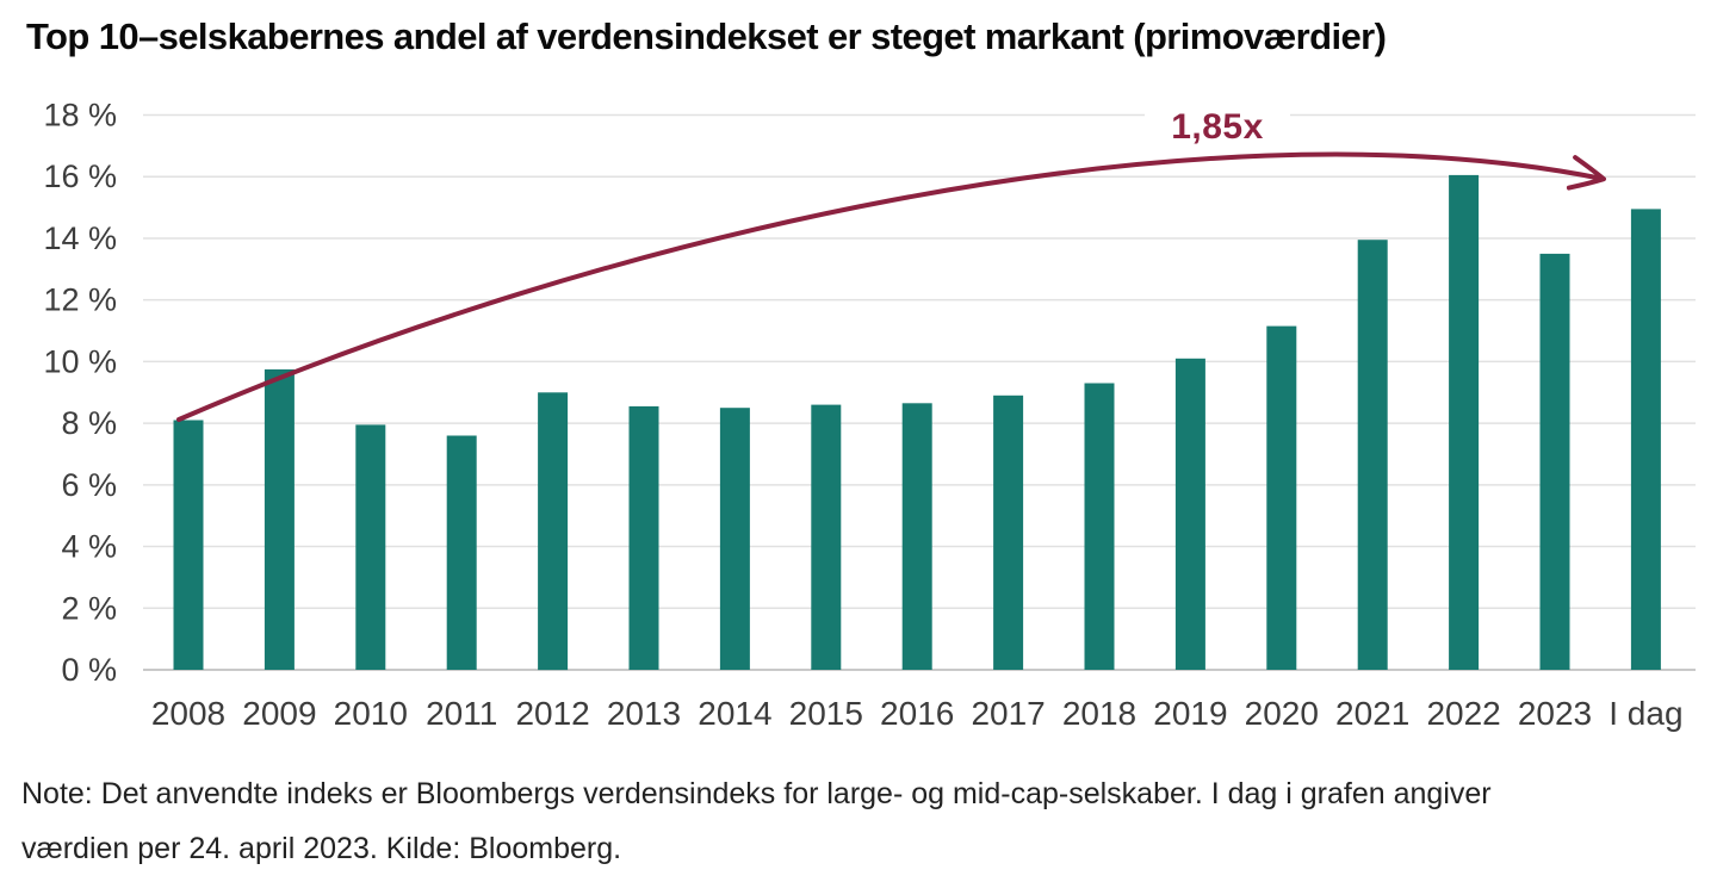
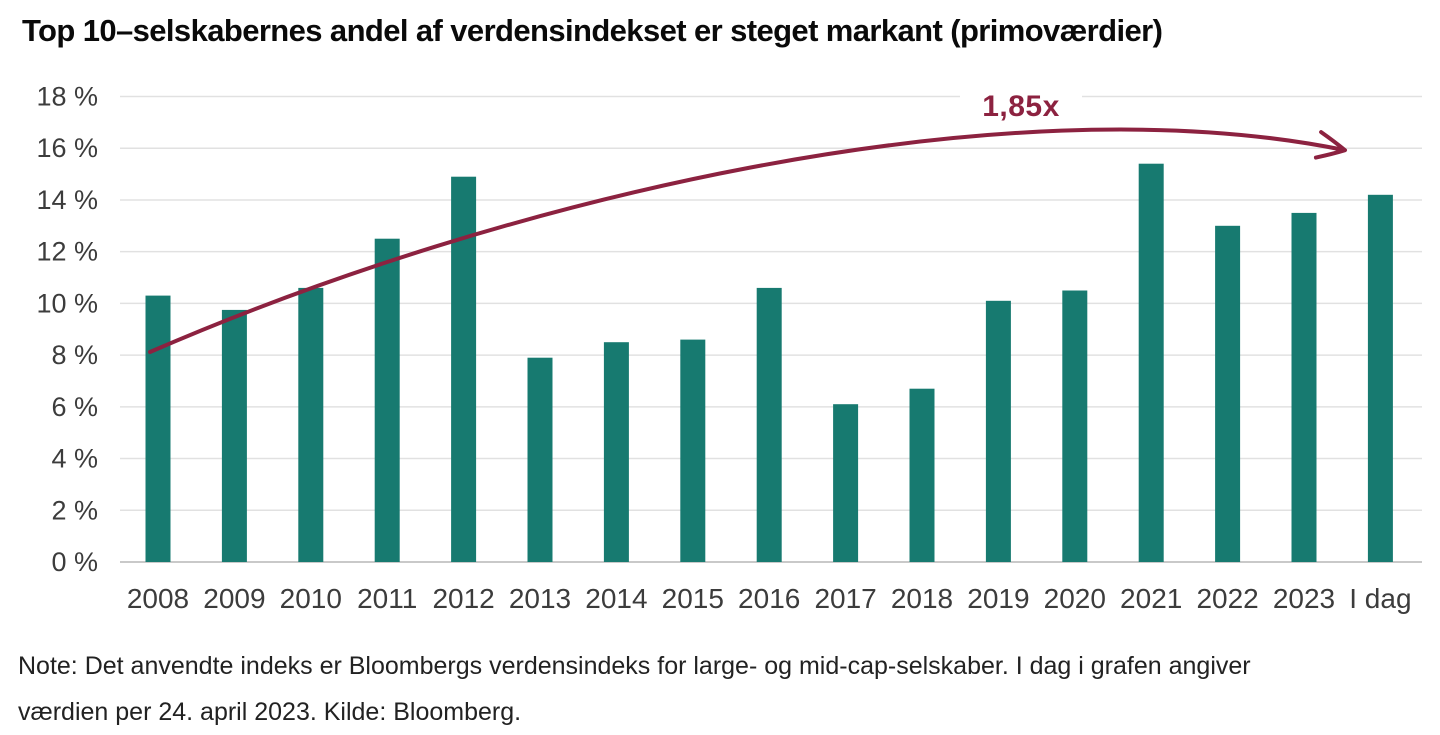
2008: 8.1% -> 10.3%
2010: 8.0% -> 10.6%
2011: 7.6% -> 12.5%
2012: 9.0% -> 14.9%
2013: 8.6% -> 7.9%
2016: 8.7% -> 10.6%
2017: 8.9% -> 6.1%
2018: 9.3% -> 6.7%
2020: 11.2% -> 10.5%
2021: 13.9% -> 15.4%
2022: 16.1% -> 13.0%
I dag: 14.9% -> 14.2%
